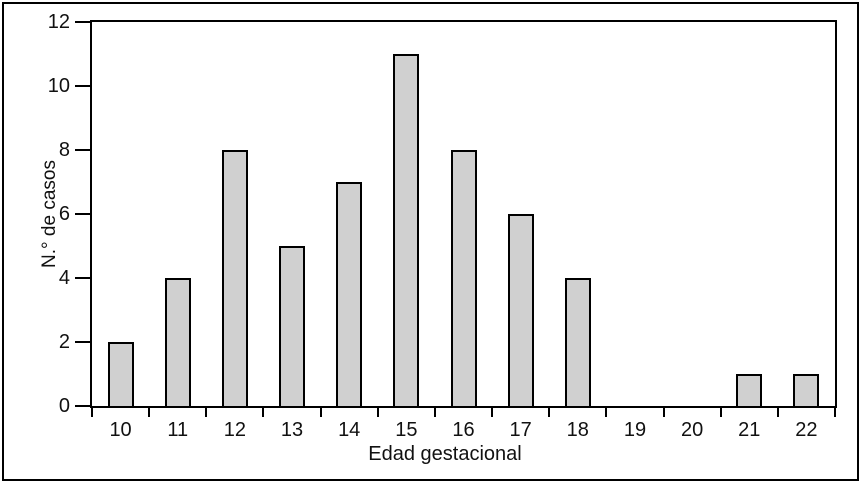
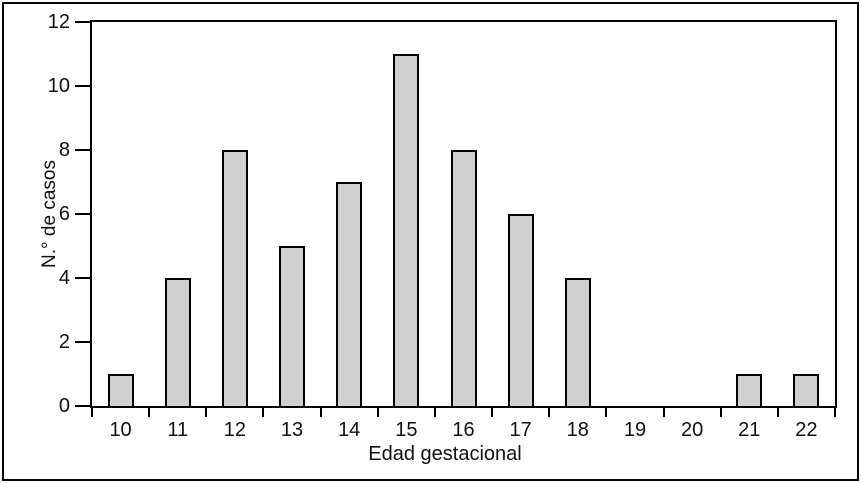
10: 2 -> 1
